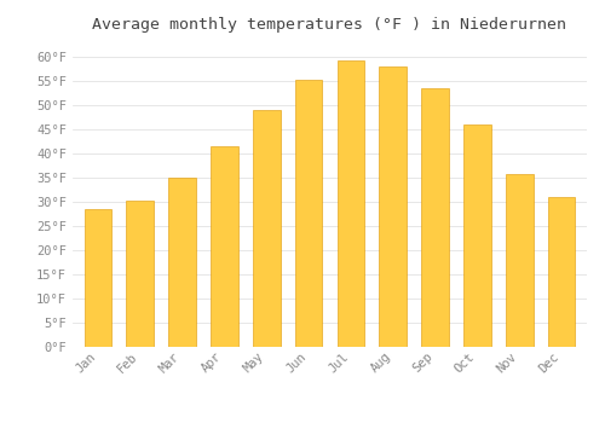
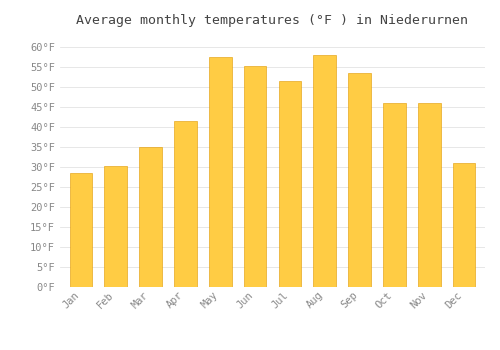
May: 49.1°F -> 57.5°F
Jul: 59.2°F -> 51.5°F
Nov: 35.8°F -> 46.0°F
